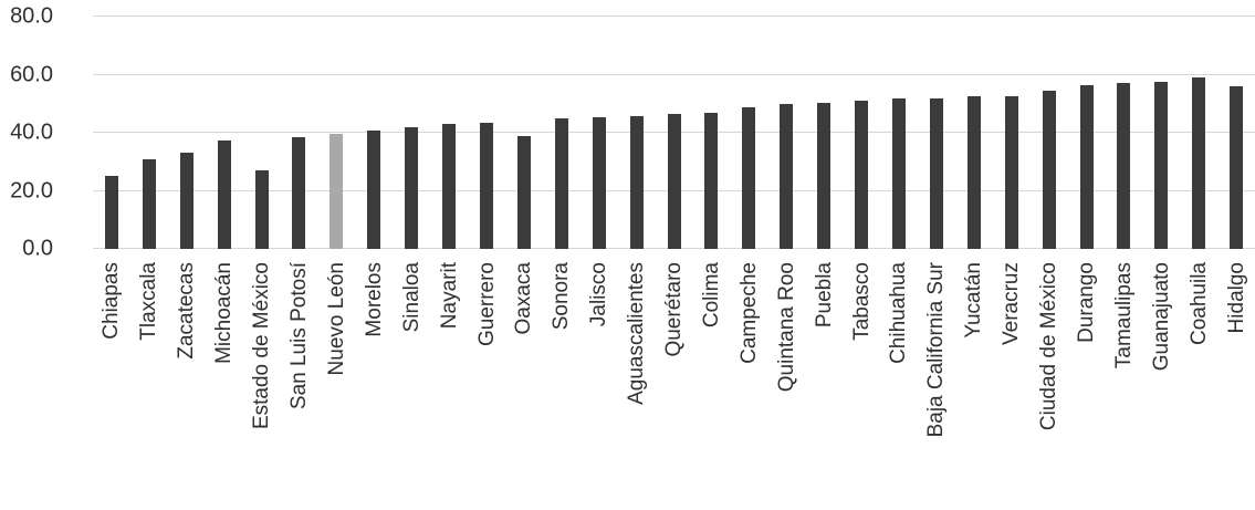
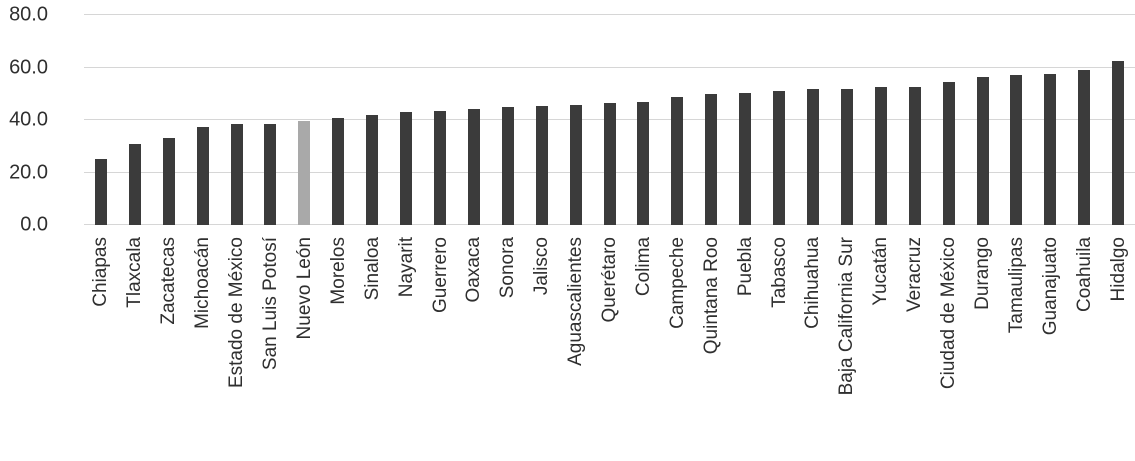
Estado de México: 27 -> 38
Oaxaca: 39 -> 44
Hidalgo: 56 -> 62
